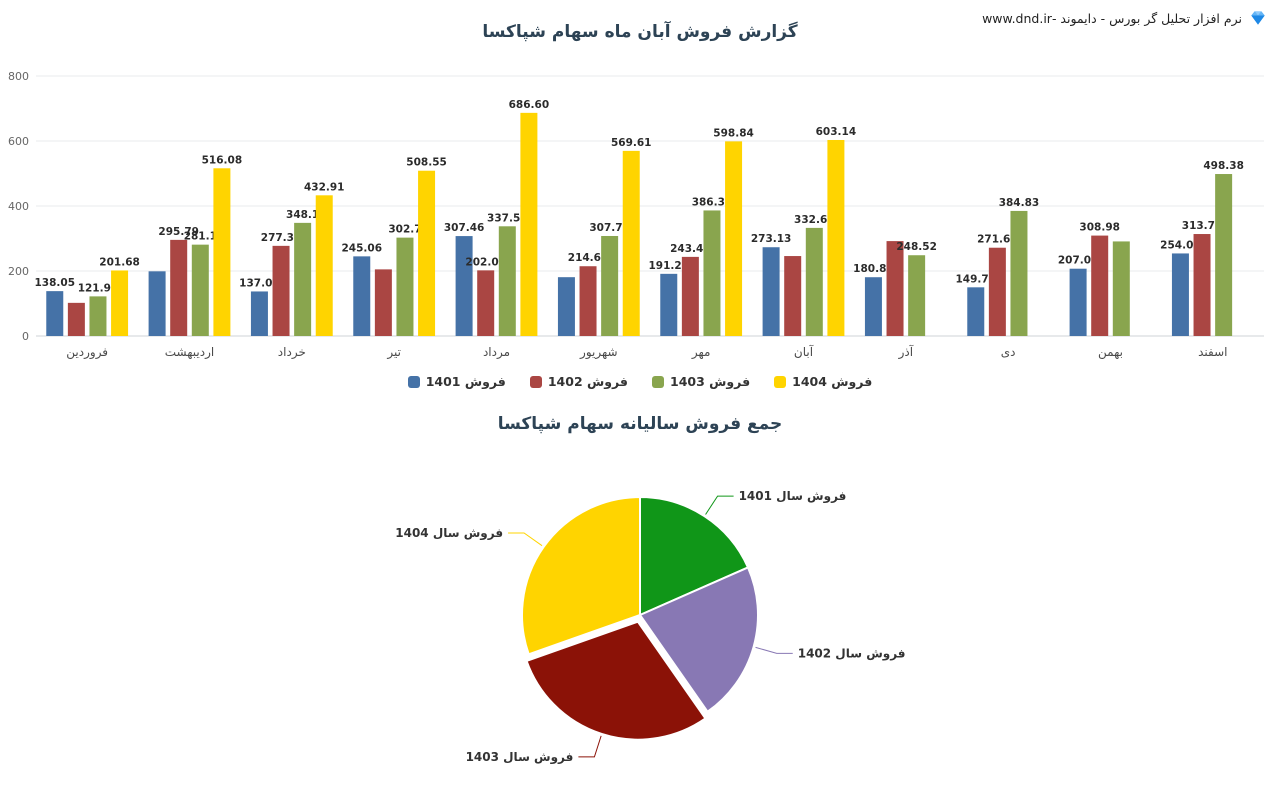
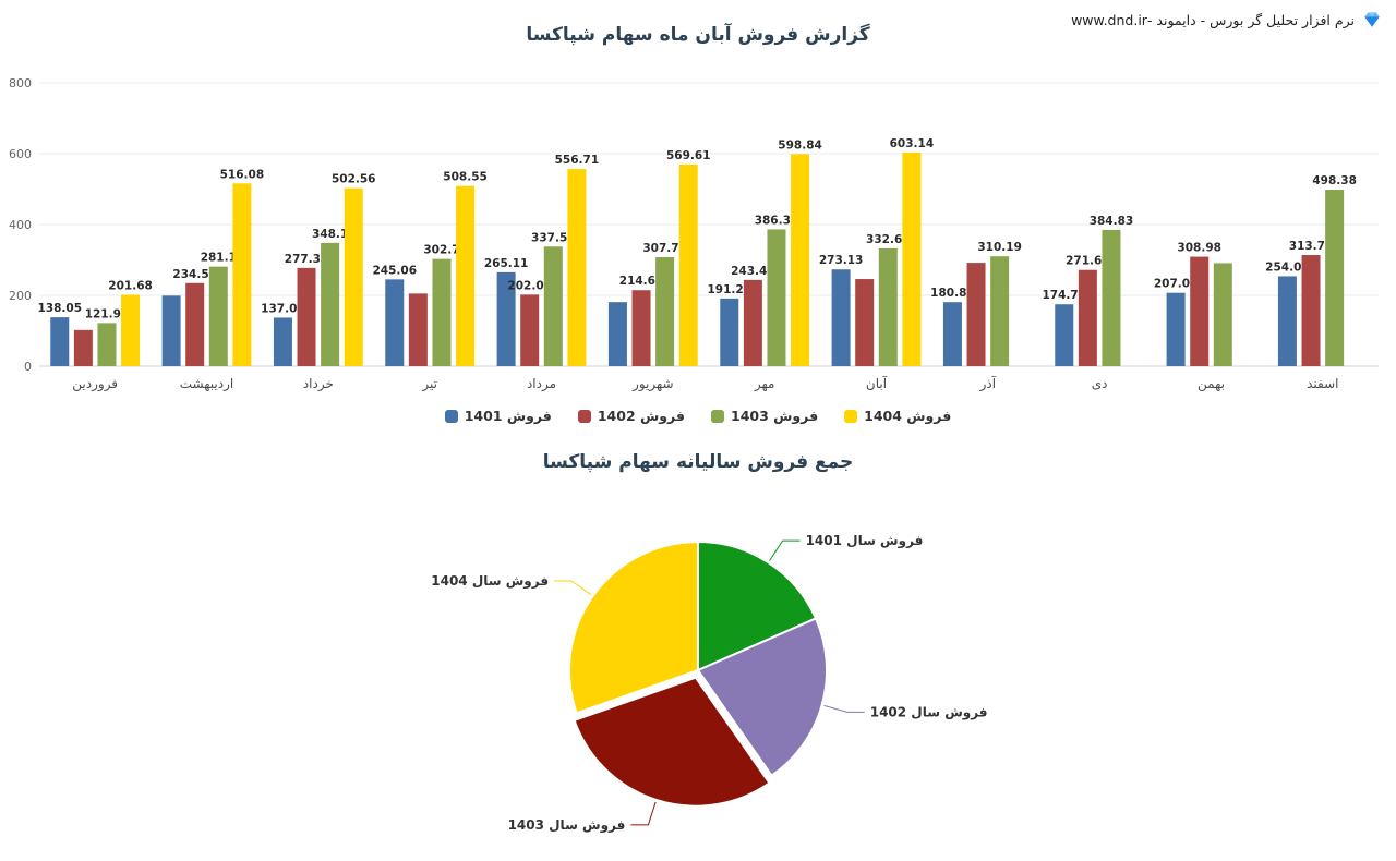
گزارش فروش آبان ماه سهام شپاکسا/فروش 1402/اردیبهشت: 295.79 -> 234.53
گزارش فروش آبان ماه سهام شپاکسا/فروش 1404/خرداد: 432.91 -> 502.56
گزارش فروش آبان ماه سهام شپاکسا/فروش 1401/مرداد: 307.46 -> 265.11
گزارش فروش آبان ماه سهام شپاکسا/فروش 1404/مرداد: 686.60 -> 556.71
گزارش فروش آبان ماه سهام شپاکسا/فروش 1403/آذر: 248.52 -> 310.19
گزارش فروش آبان ماه سهام شپاکسا/فروش 1401/دی: 149.79 -> 174.71
